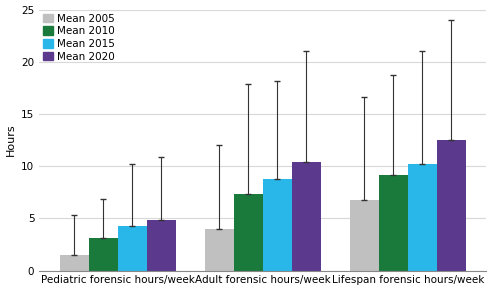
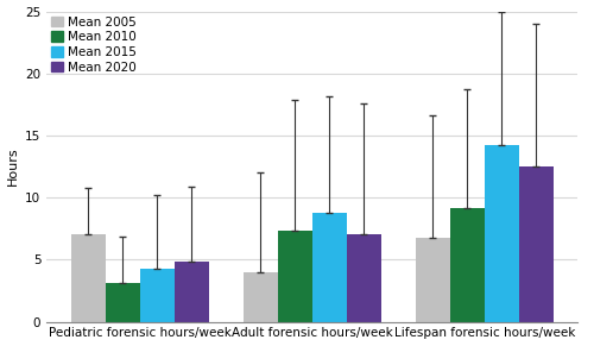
Mean 2005/Pediatric forensic hours/week: 1.5 -> 7.0
Mean 2020/Adult forensic hours/week: 10.4 -> 7.0
Mean 2015/Lifespan forensic hours/week: 10.2 -> 14.2
